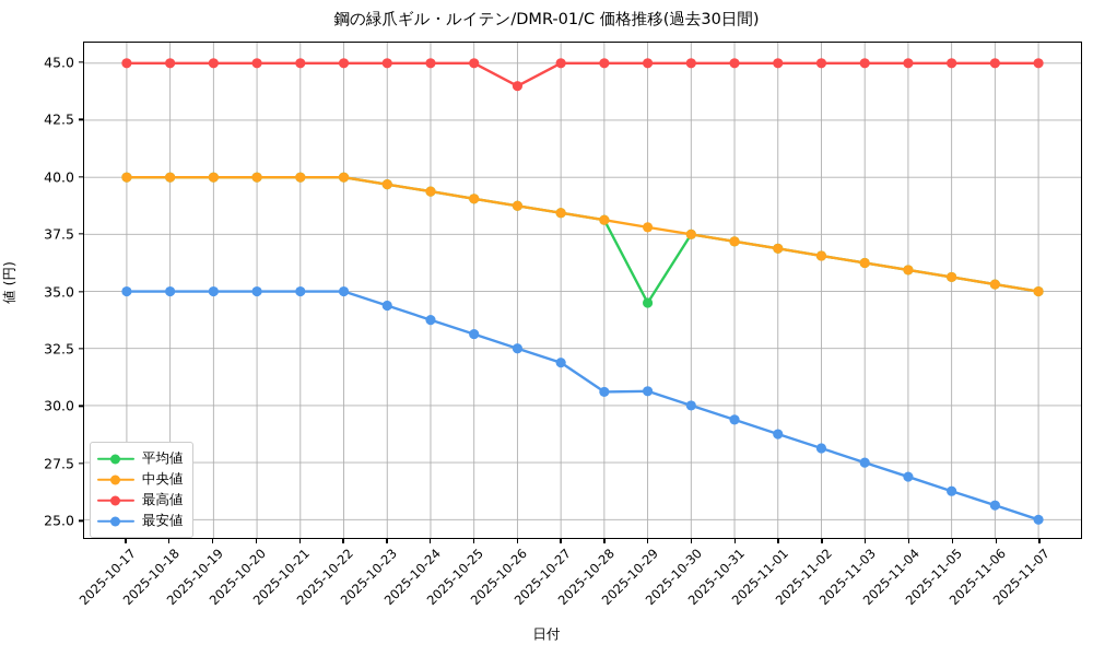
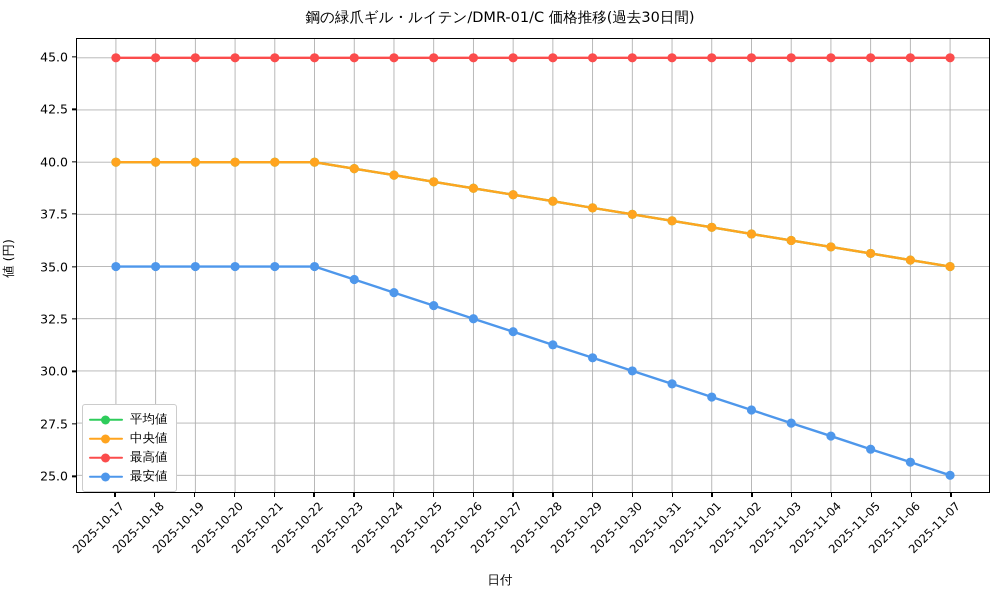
最高値/2025-10-26: 44 -> 45
最安値/2025-10-28: 30.6 -> 31.2
平均値/2025-10-29: 34.5 -> 37.8
